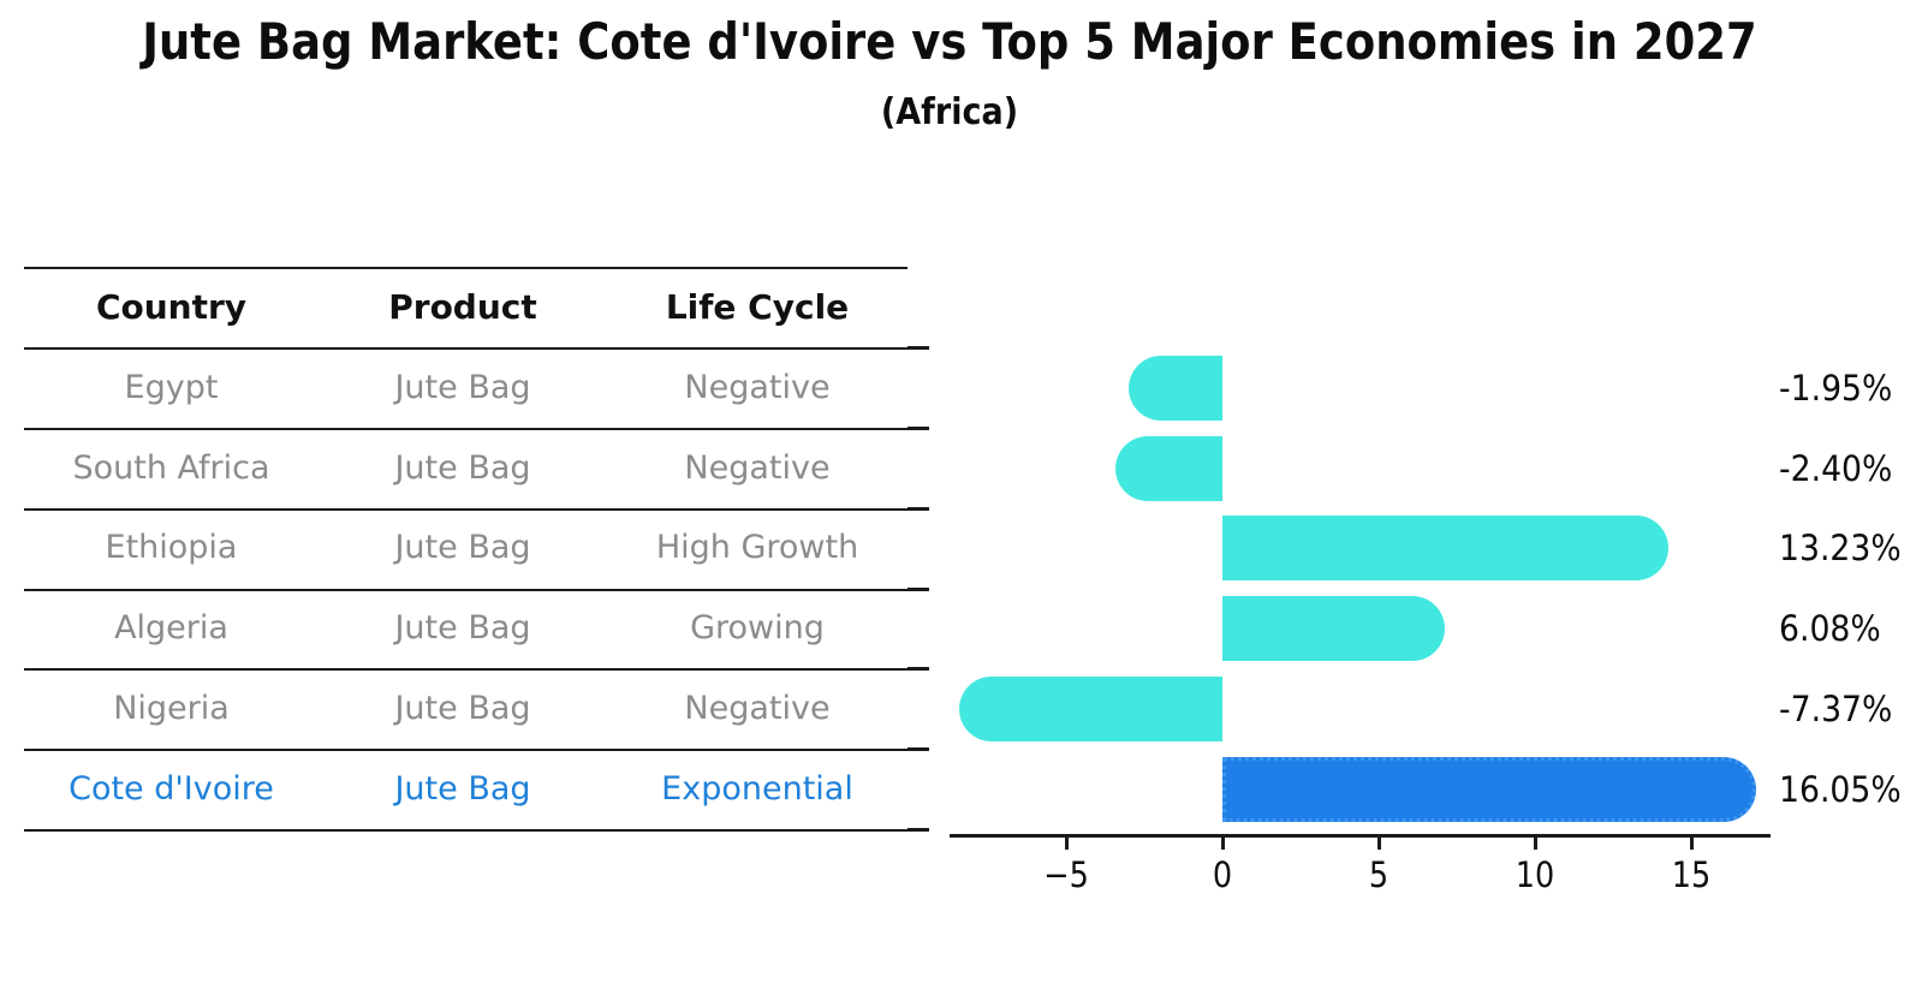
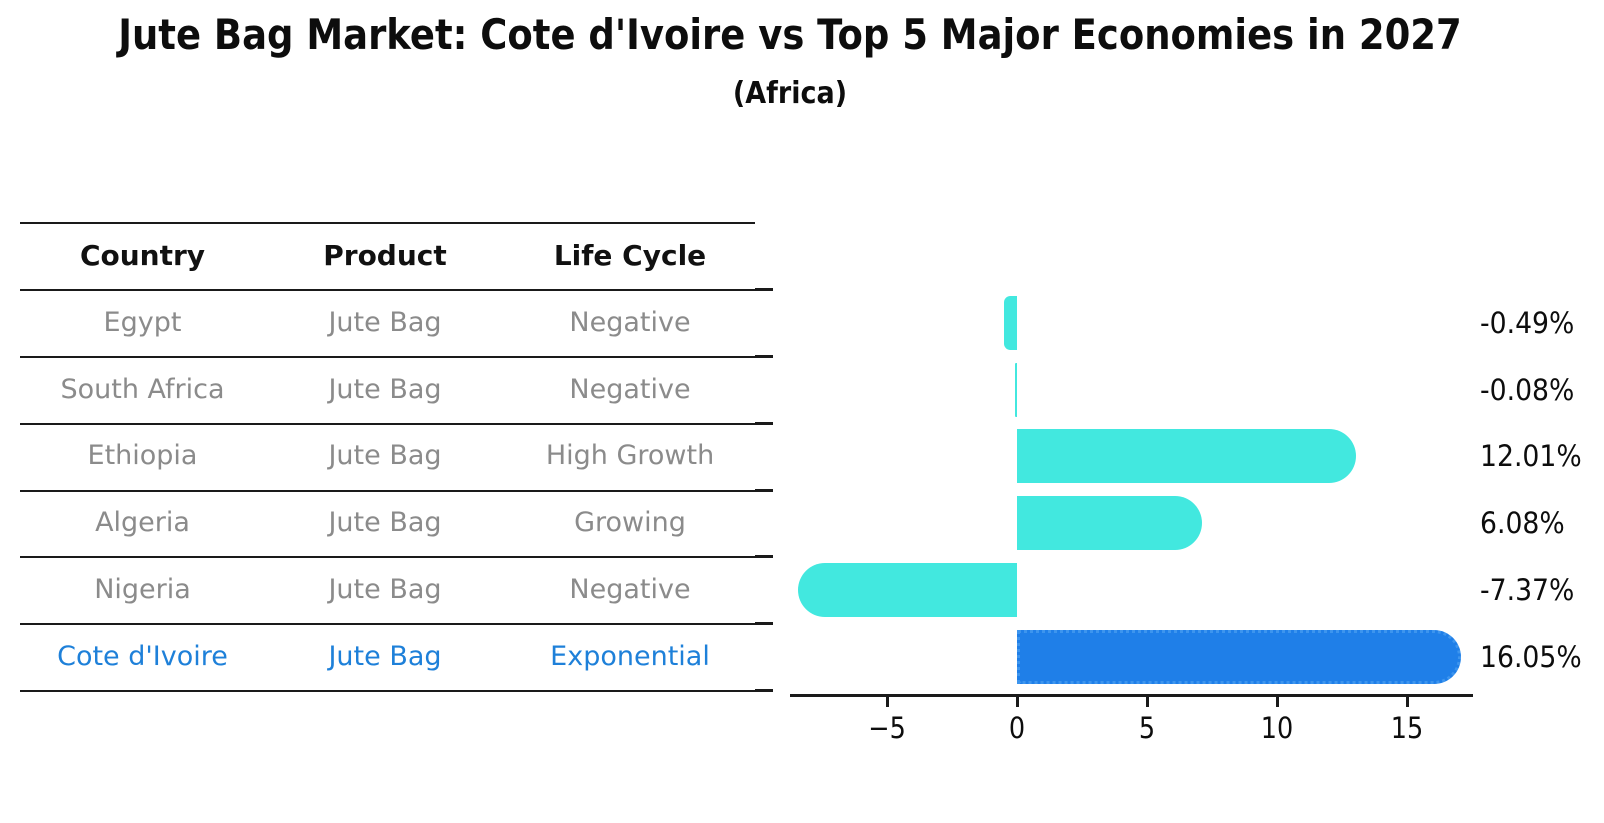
Egypt: -1.95% -> -0.49%
South Africa: -2.40% -> -0.08%
Ethiopia: 13.23% -> 12.01%
